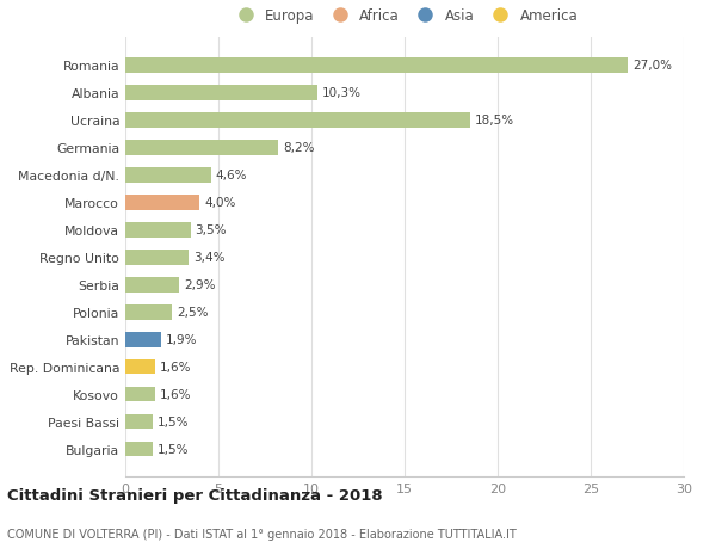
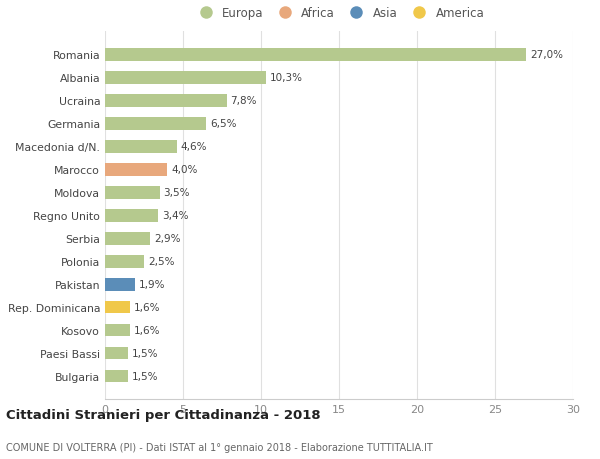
Ucraina: 18,5% -> 7,8%
Germania: 8,2% -> 6,5%
